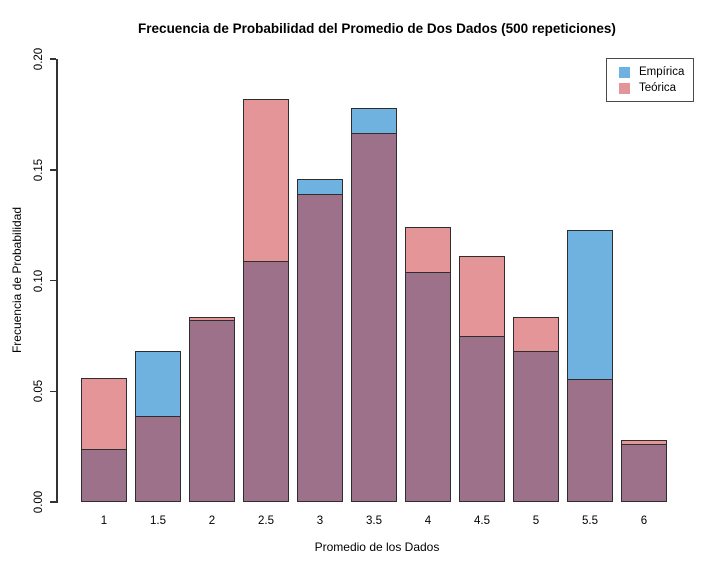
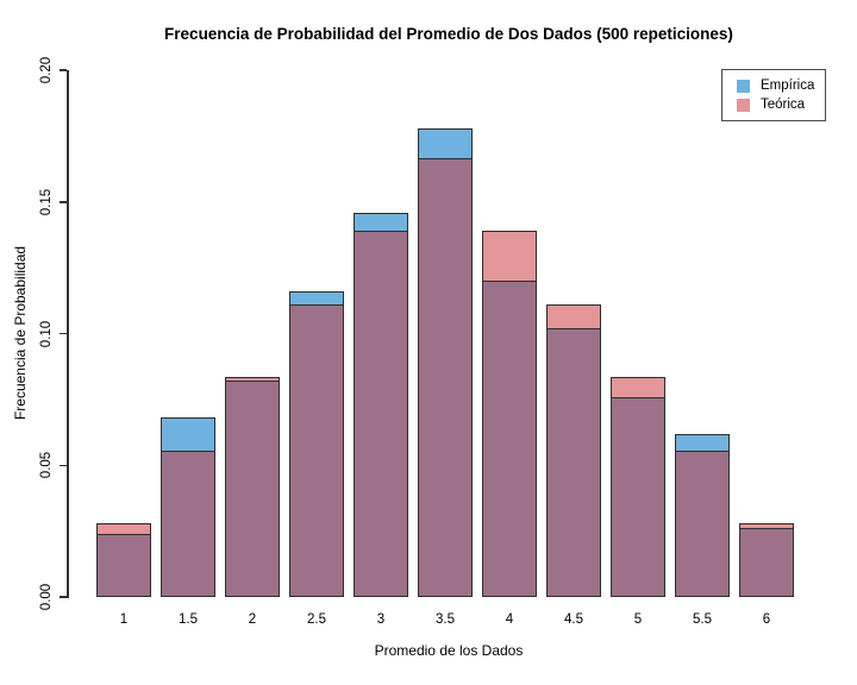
Teórica/1: 0.056 -> 0.028
Teórica/1.5: 0.039 -> 0.056
Empírica/2.5: 0.109 -> 0.116
Teórica/2.5: 0.182 -> 0.111
Empírica/4: 0.104 -> 0.120
Teórica/4: 0.124 -> 0.139
Empírica/4.5: 0.075 -> 0.102
Empírica/5: 0.068 -> 0.076
Empírica/5.5: 0.123 -> 0.062
